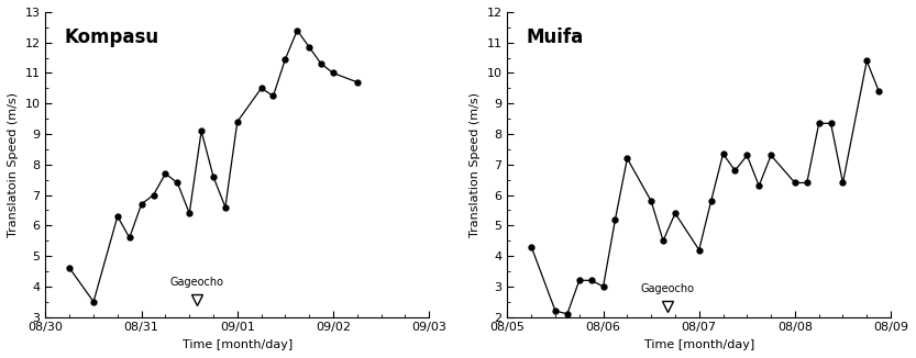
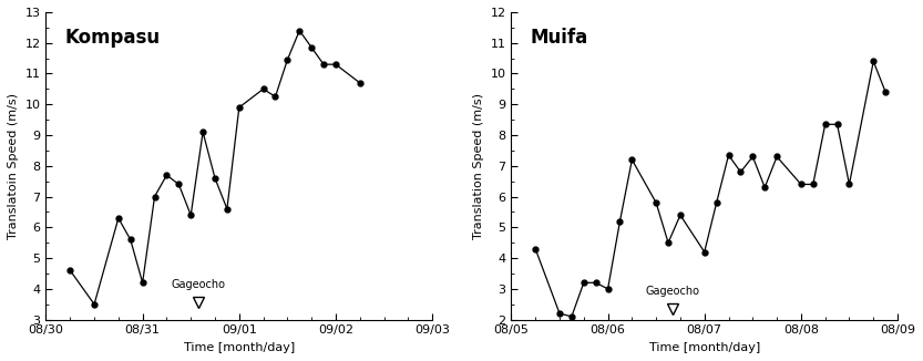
08/31: 6.70 -> 4.20
09/01: 9.40 -> 9.90
09/02: 11.00 -> 11.30
